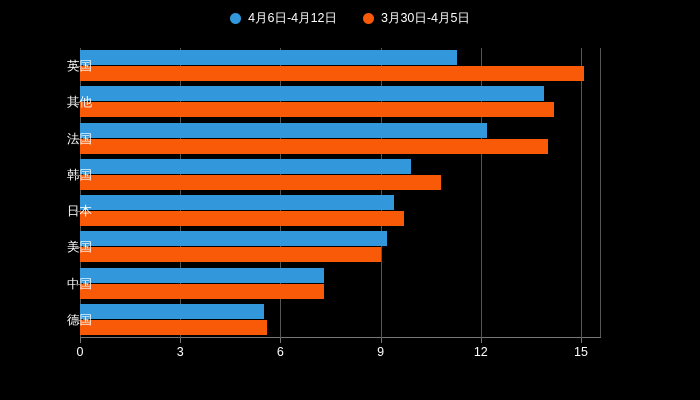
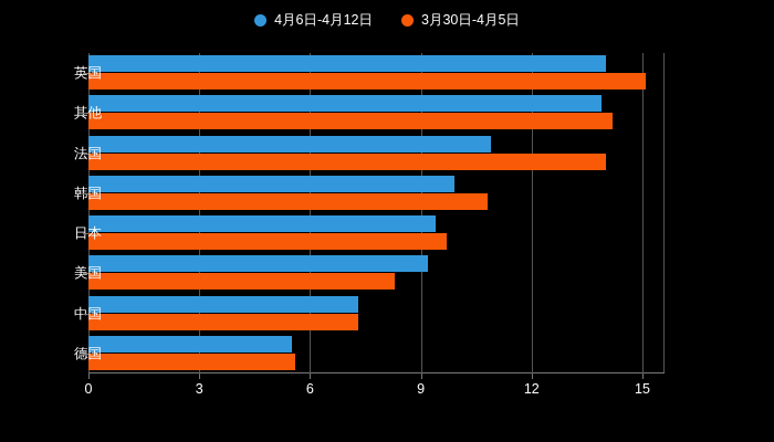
4月6日-4月12日/英国: 11.3 -> 14.0
4月6日-4月12日/法国: 12.2 -> 10.9
3月30日-4月5日/美国: 9.0 -> 8.3
